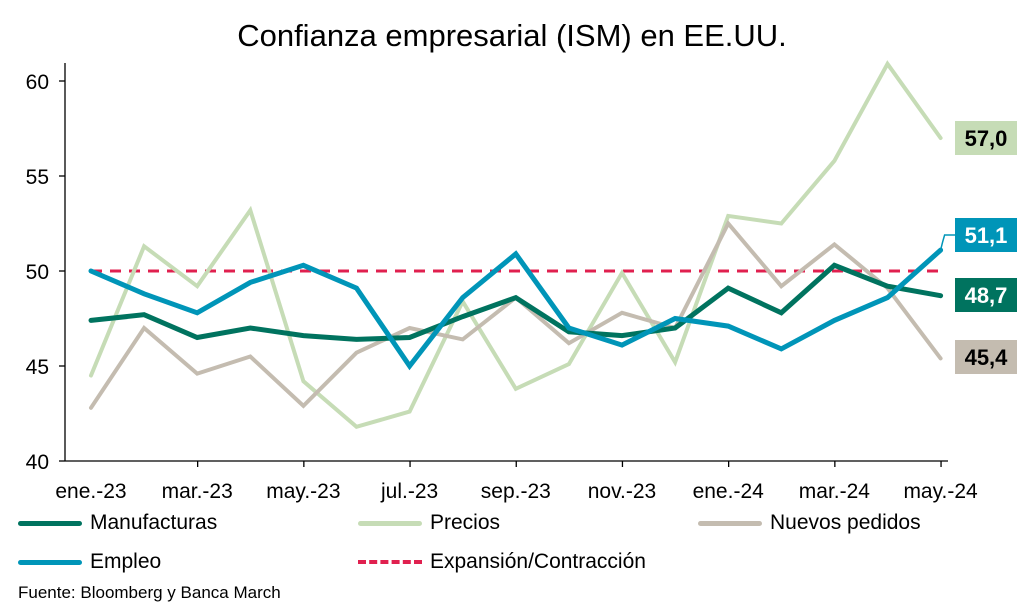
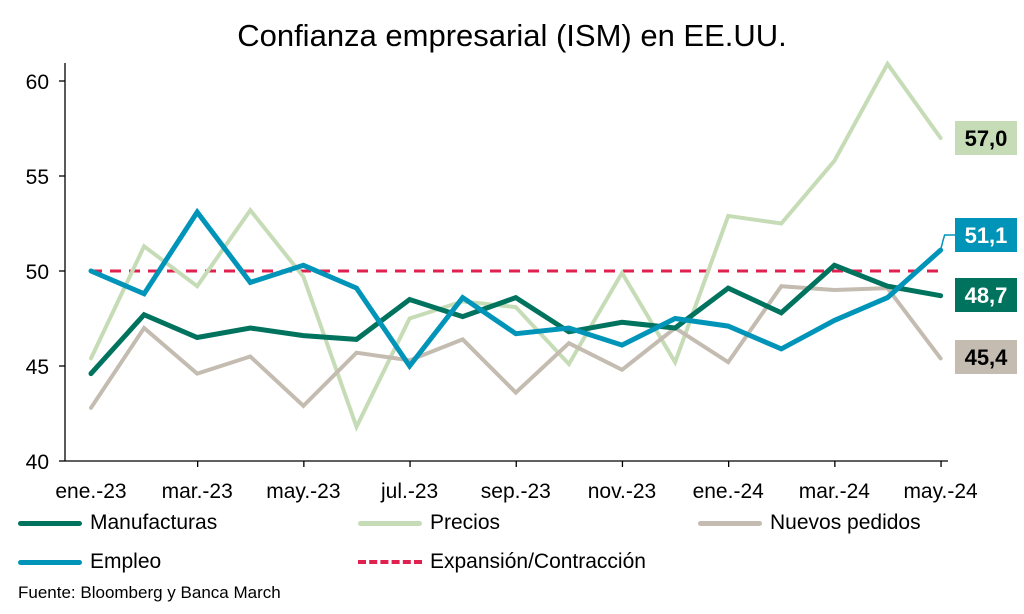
Manufacturas/ene.-23: 47.4 -> 44.6
Precios/ene.-23: 44.5 -> 45.4
Empleo/mar.-23: 47.8 -> 53.1
Precios/may.-23: 44.2 -> 49.7
Manufacturas/jul.-23: 46.5 -> 48.5
Precios/jul.-23: 42.6 -> 47.5
Nuevos pedidos/jul.-23: 47.0 -> 45.3
Precios/sep.-23: 43.8 -> 48.1
Nuevos pedidos/sep.-23: 48.6 -> 43.6
Empleo/sep.-23: 50.9 -> 46.7
Manufacturas/nov.-23: 46.6 -> 47.3
Nuevos pedidos/nov.-23: 47.8 -> 44.8
Nuevos pedidos/ene.-24: 52.5 -> 45.2
Nuevos pedidos/mar.-24: 51.4 -> 49.0
